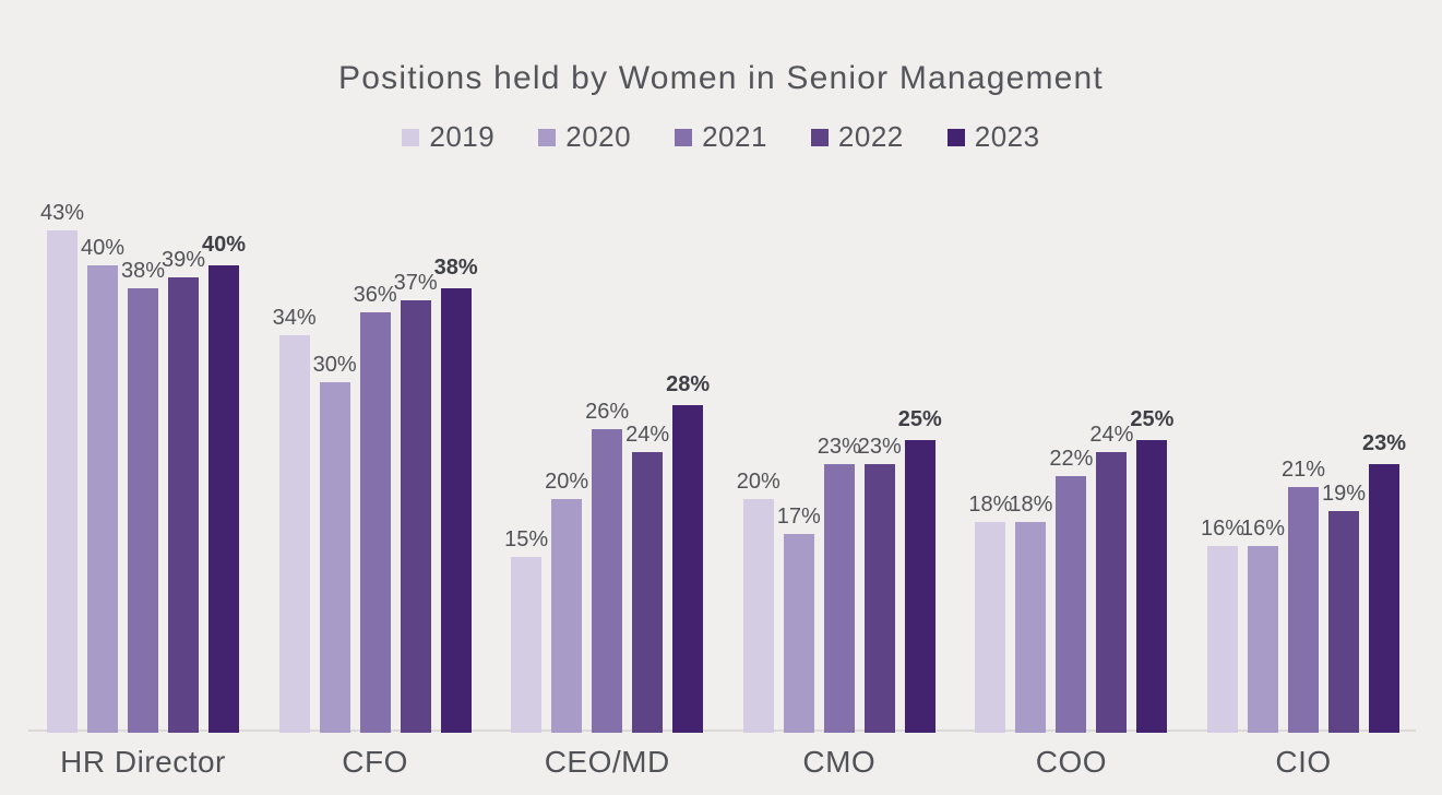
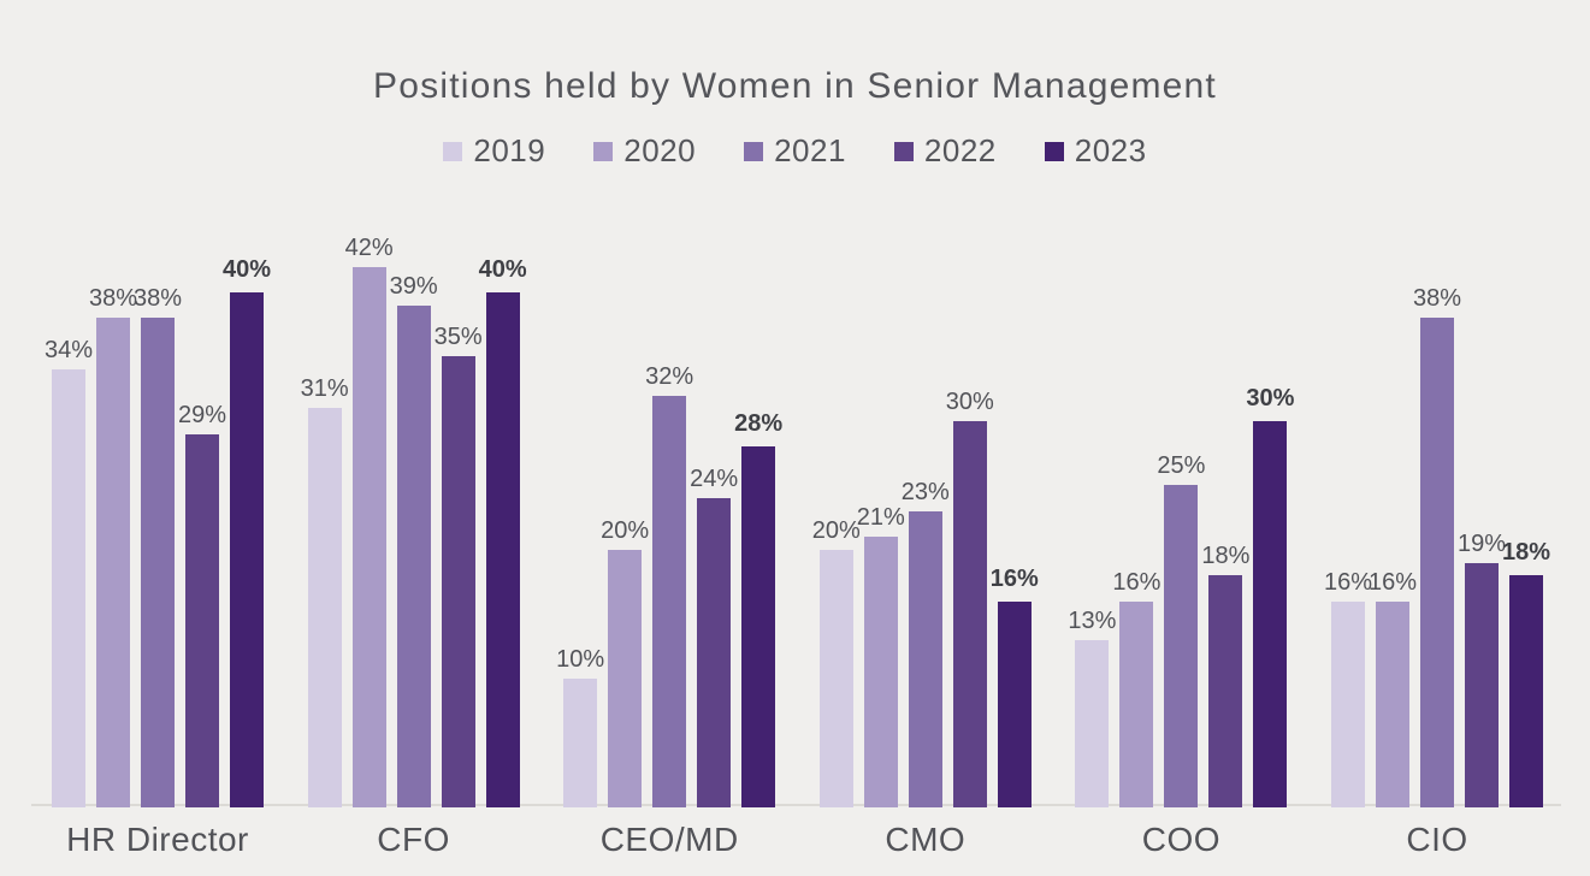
2019/HR Director: 43% -> 34%
2020/HR Director: 40% -> 38%
2022/HR Director: 39% -> 29%
2019/CFO: 34% -> 31%
2020/CFO: 30% -> 42%
2021/CFO: 36% -> 39%
2022/CFO: 37% -> 35%
2023/CFO: 38% -> 40%
2019/CEO/MD: 15% -> 10%
2021/CEO/MD: 26% -> 32%
2020/CMO: 17% -> 21%
2022/CMO: 23% -> 30%
2023/CMO: 25% -> 16%
2019/COO: 18% -> 13%
2020/COO: 18% -> 16%
2021/COO: 22% -> 25%
2022/COO: 24% -> 18%
2023/COO: 25% -> 30%
2021/CIO: 21% -> 38%
2023/CIO: 23% -> 18%
